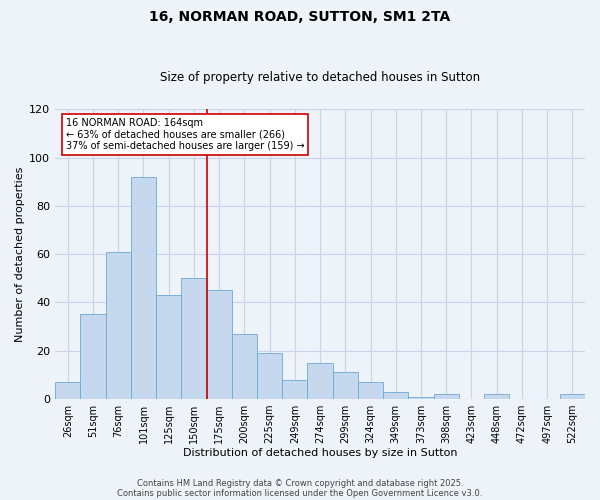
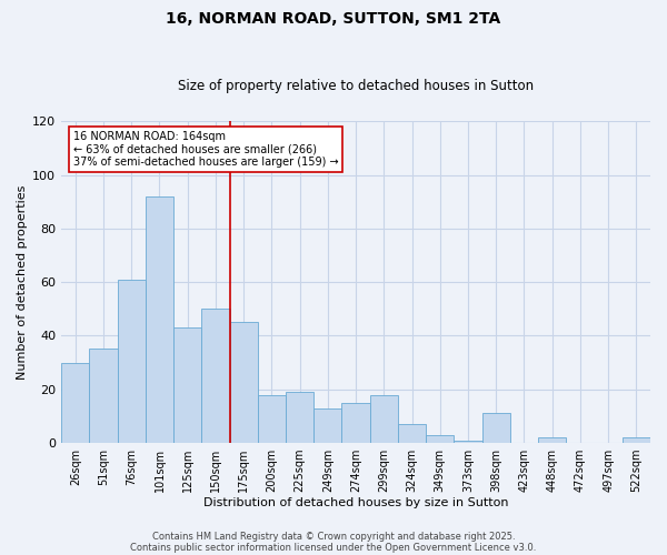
26sqm: 7 -> 30
200sqm: 27 -> 18
249sqm: 8 -> 13
299sqm: 11 -> 18
398sqm: 2 -> 11
